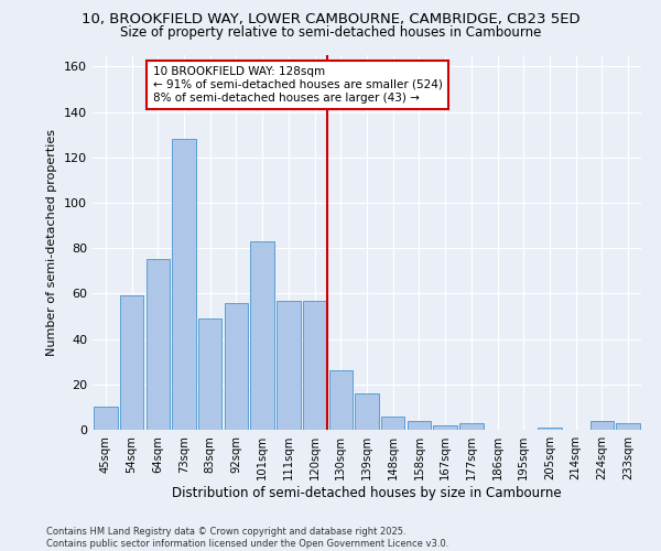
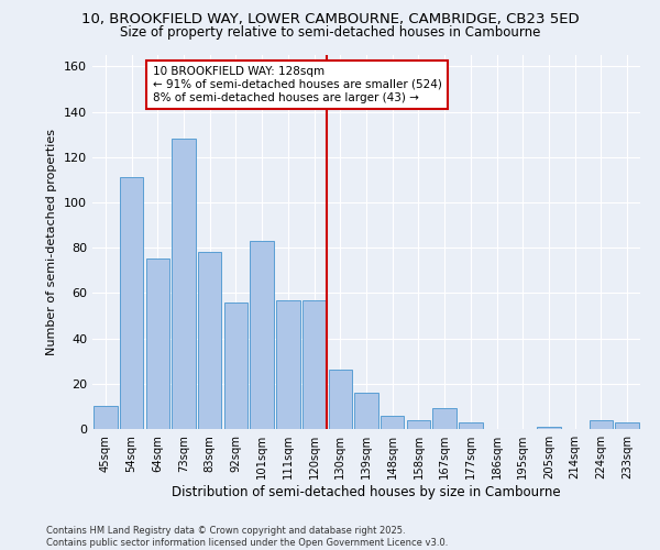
54sqm: 59 -> 111
83sqm: 49 -> 78
167sqm: 2 -> 9
